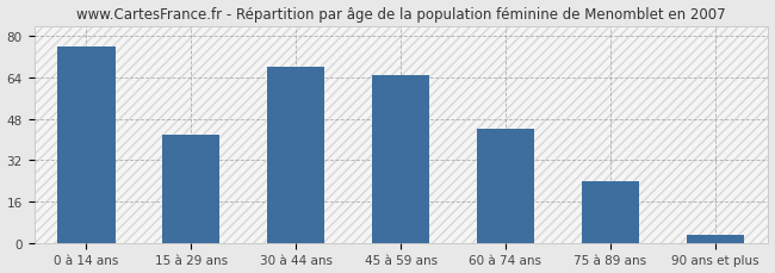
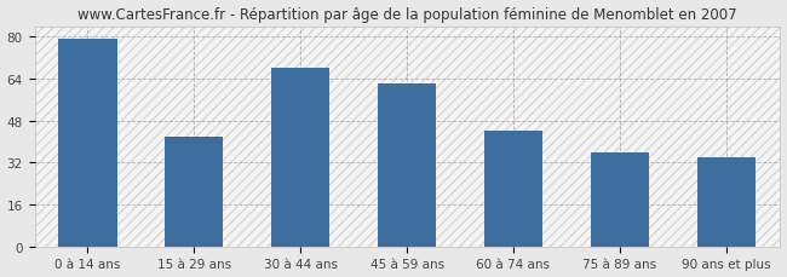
0 à 14 ans: 76 -> 79
45 à 59 ans: 65 -> 62
75 à 89 ans: 24 -> 36
90 ans et plus: 3 -> 34
